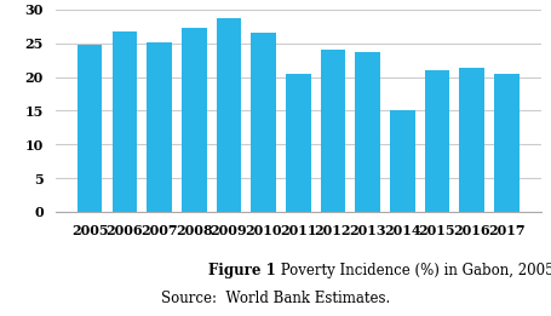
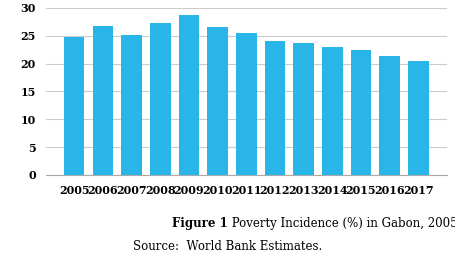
2011: 20.4 -> 25.4
2014: 15.0 -> 23.0
2015: 21.0 -> 22.4
